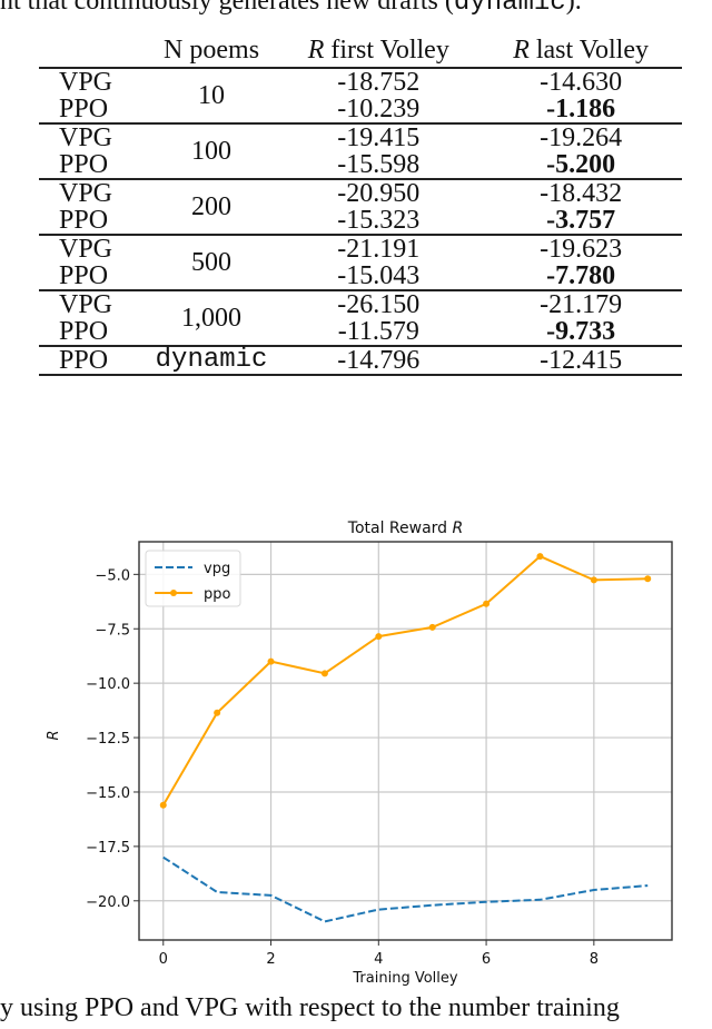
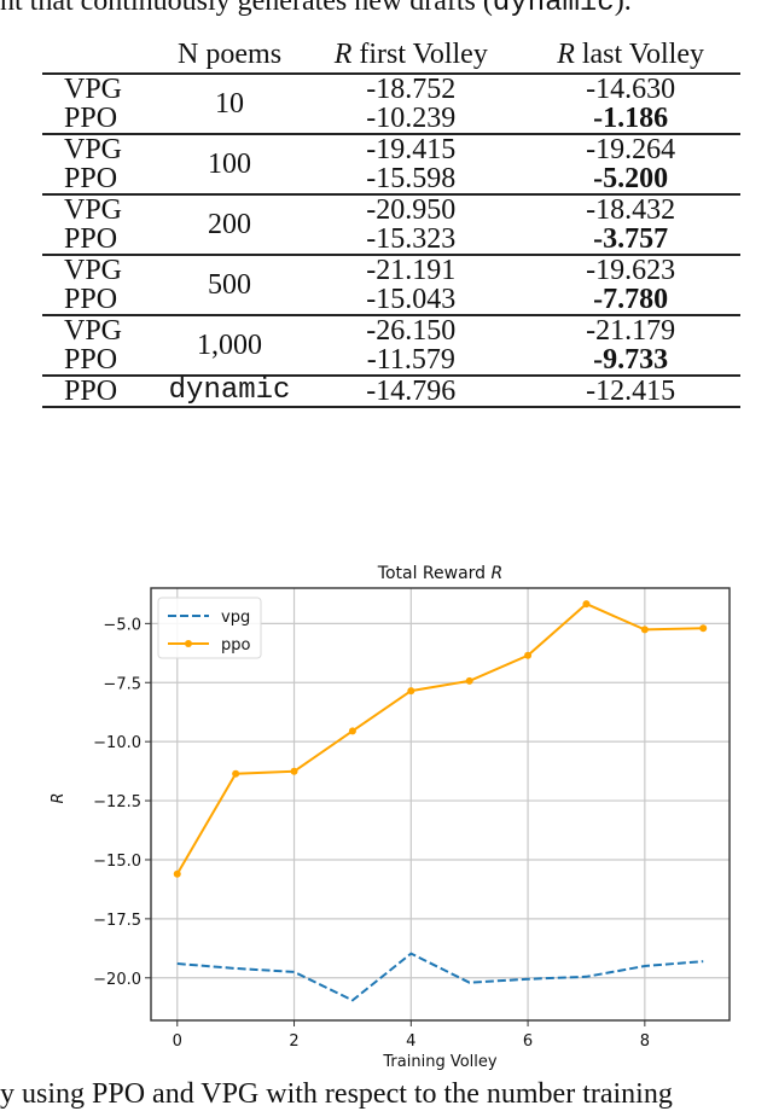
vpg/0: -18.0 -> -19.4
ppo/2: -9.0 -> -11.3
vpg/4: -20.4 -> -19.0
